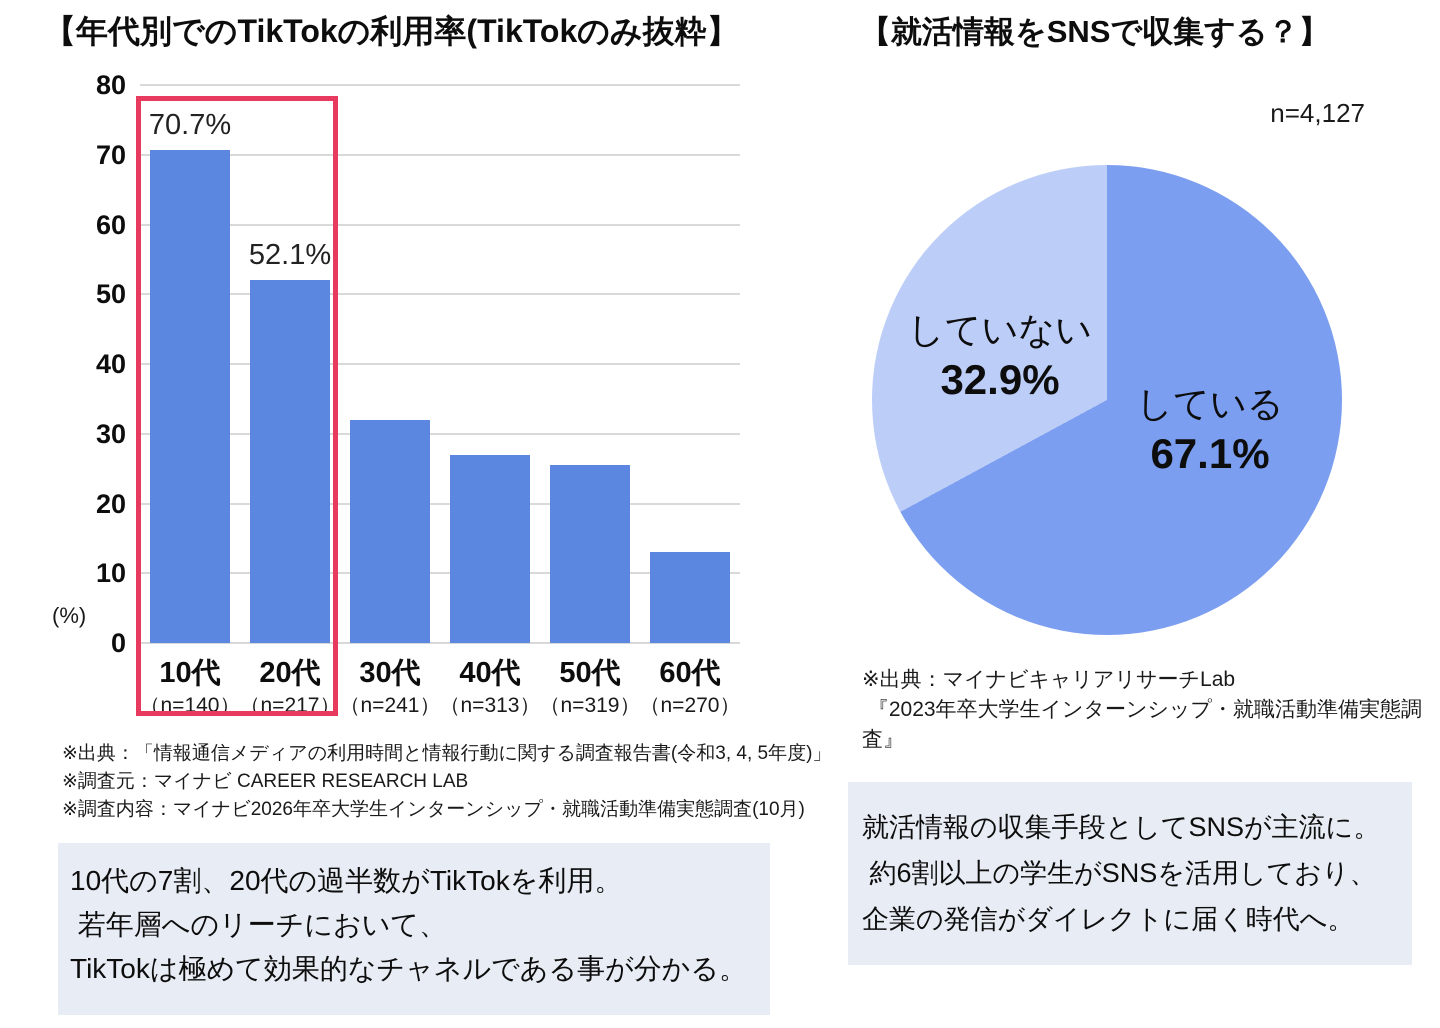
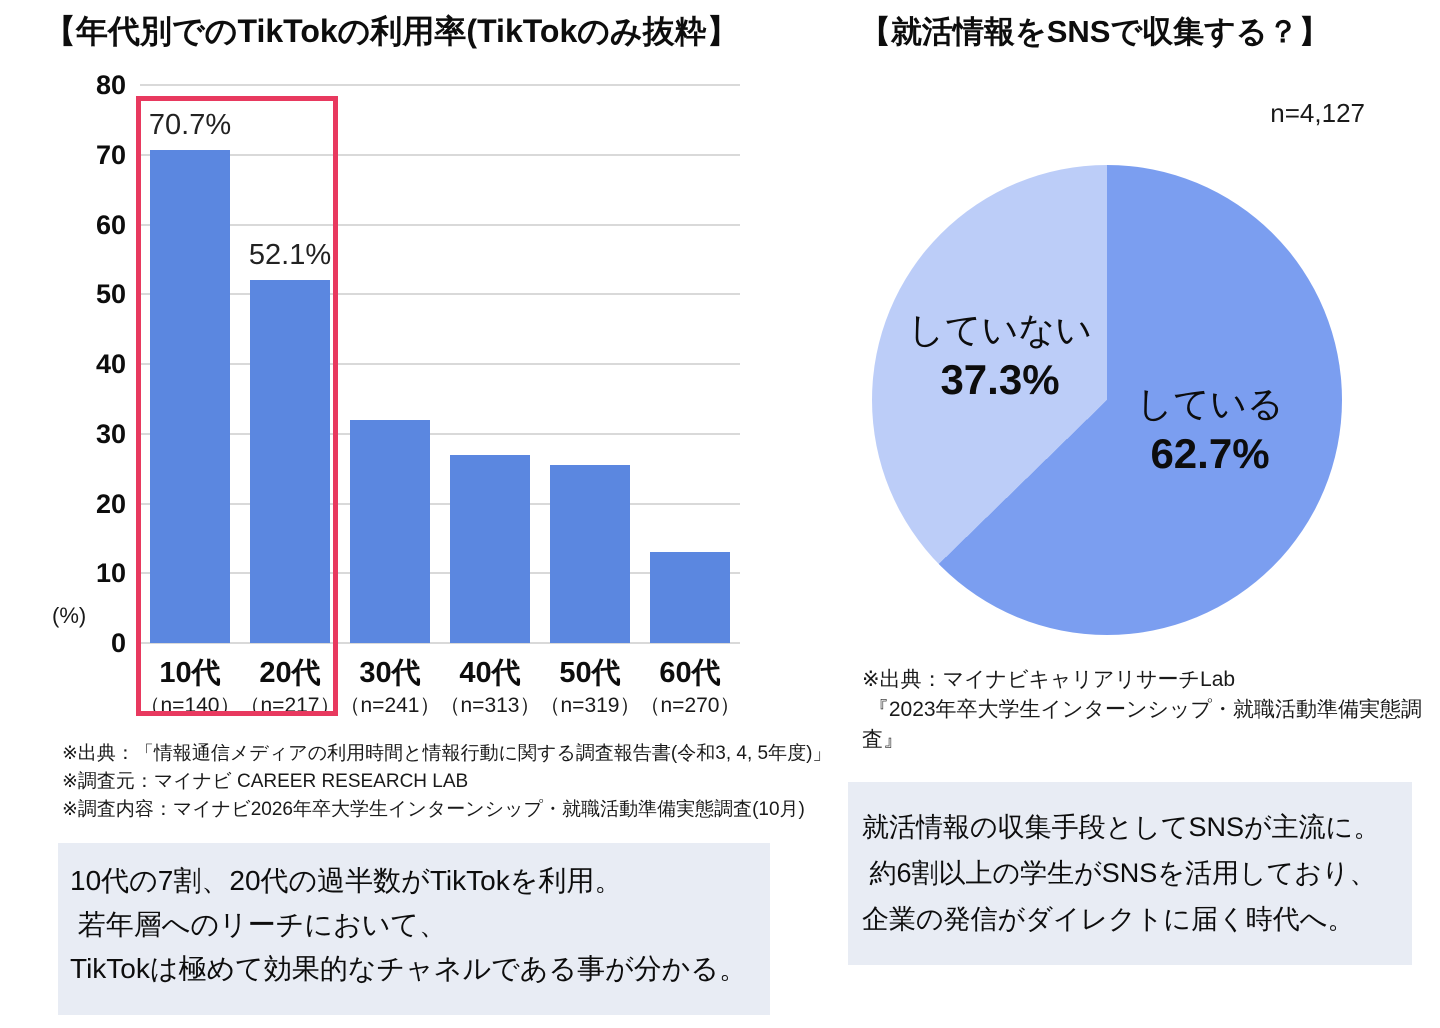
【就活情報をSNSで収集する？】/している: 67.1% -> 62.7%
【就活情報をSNSで収集する？】/していない: 32.9% -> 37.3%
